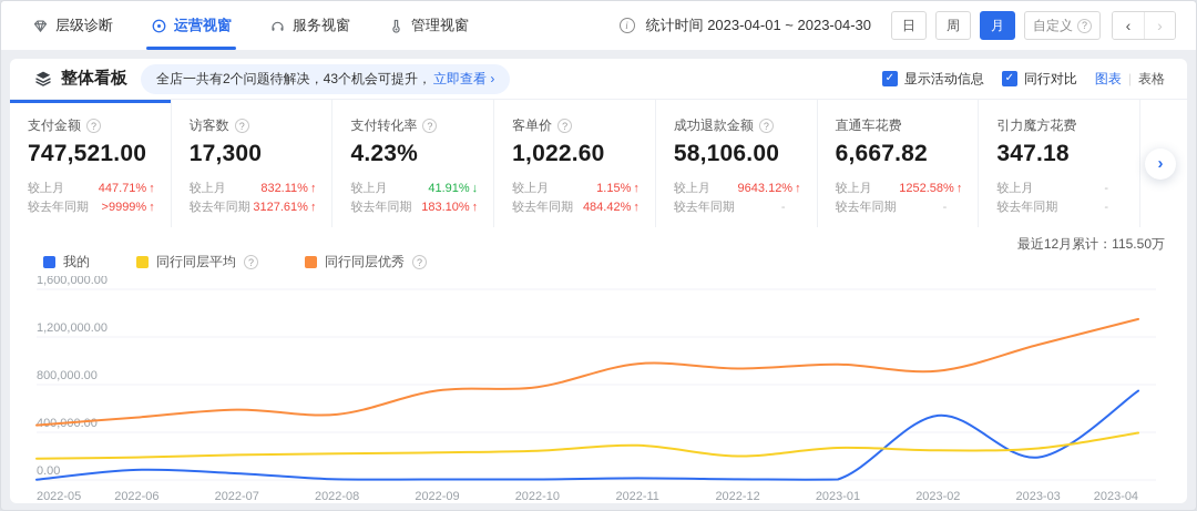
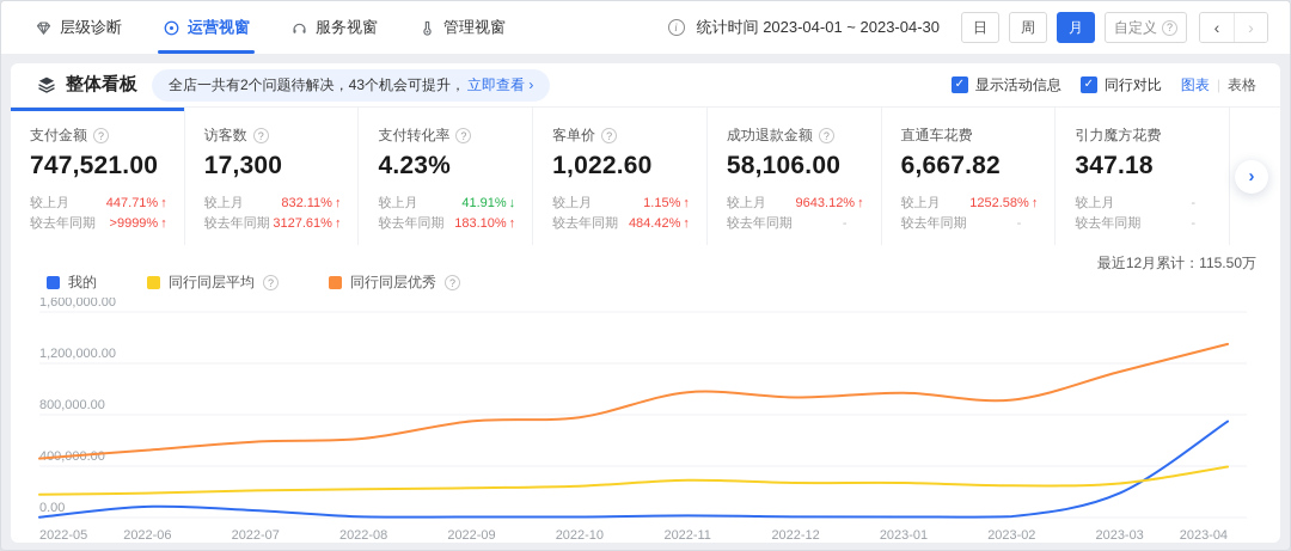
同行同层优秀/2022-08: 550000 -> 620000
同行同层平均/2022-12: 200000 -> 270000
我的/2023-02: 540000 -> 10000
